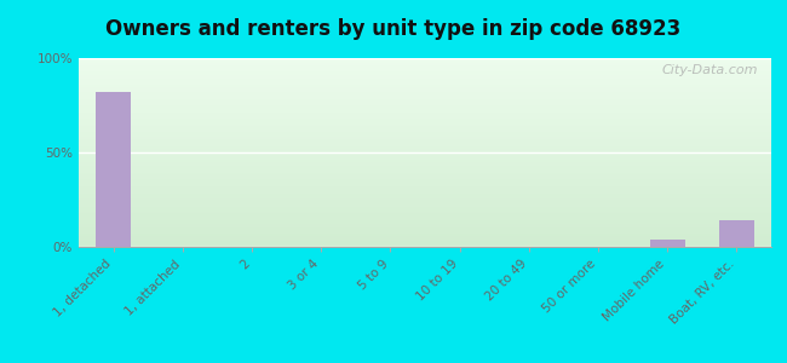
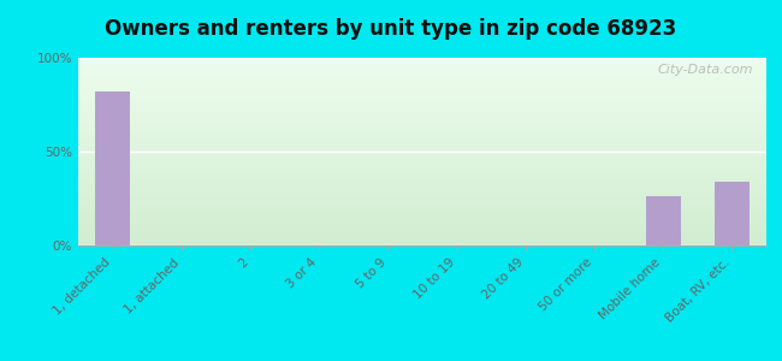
Mobile home: 4% -> 26%
Boat, RV, etc.: 14% -> 34%
